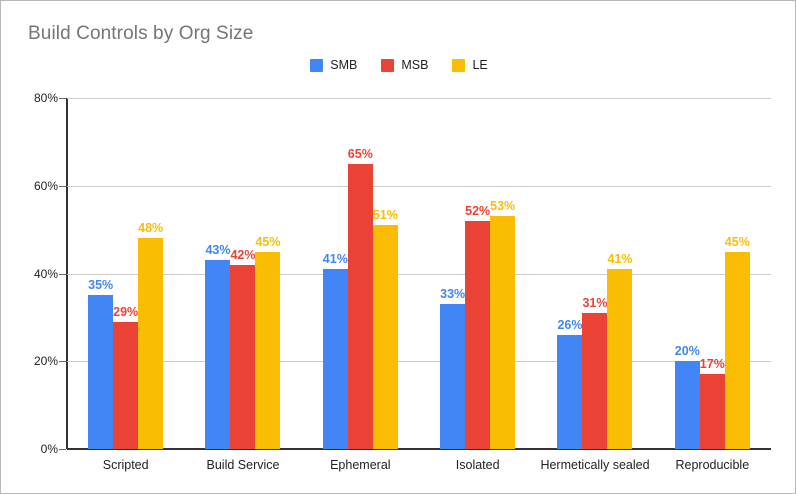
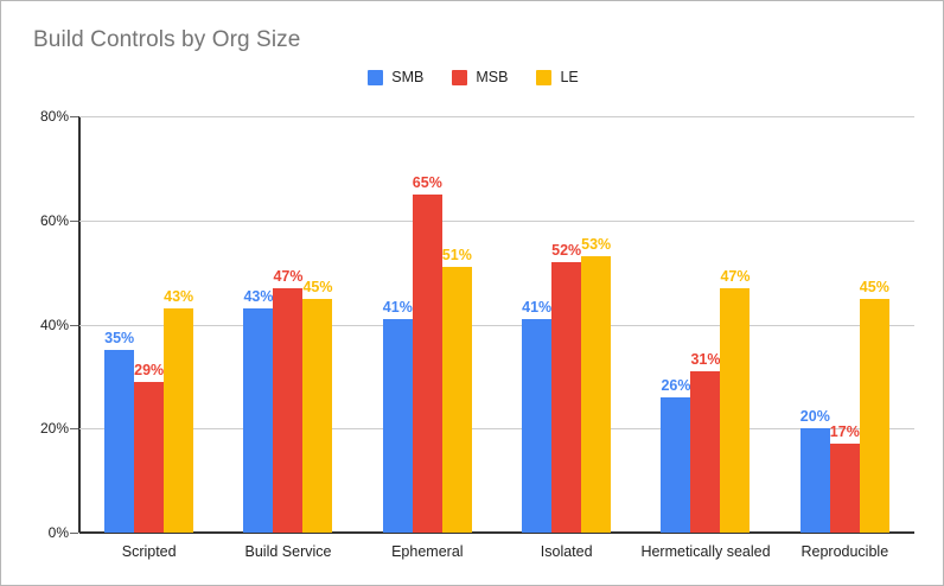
LE/Scripted: 48% -> 43%
MSB/Build Service: 42% -> 47%
SMB/Isolated: 33% -> 41%
LE/Hermetically sealed: 41% -> 47%
